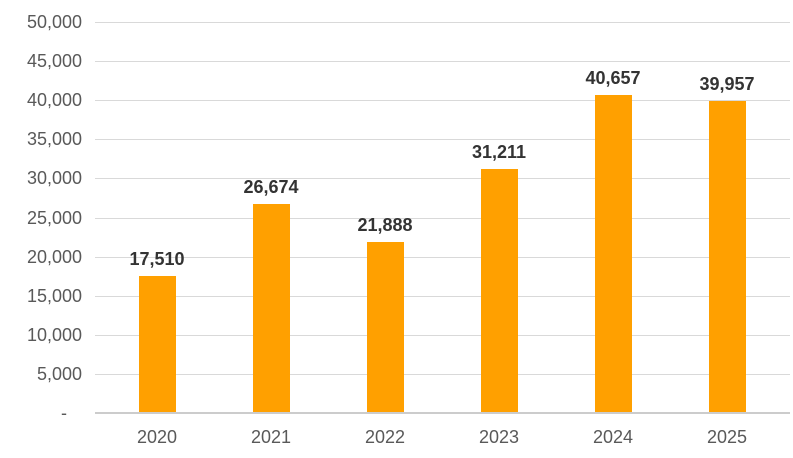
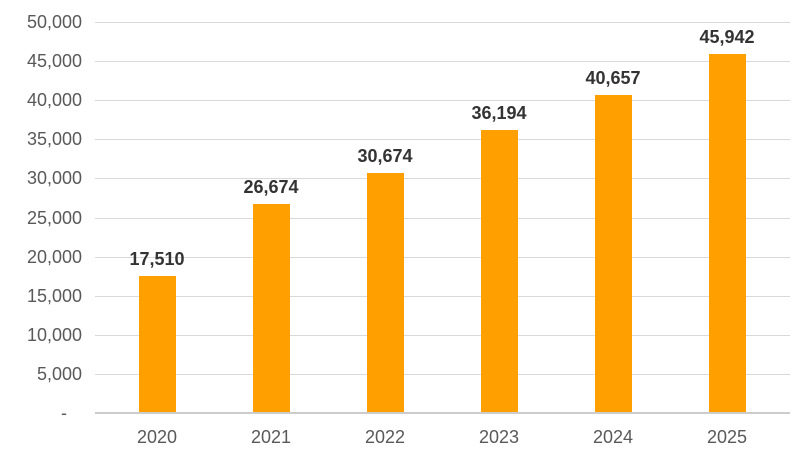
2022: 21,888 -> 30,674
2023: 31,211 -> 36,194
2025: 39,957 -> 45,942
